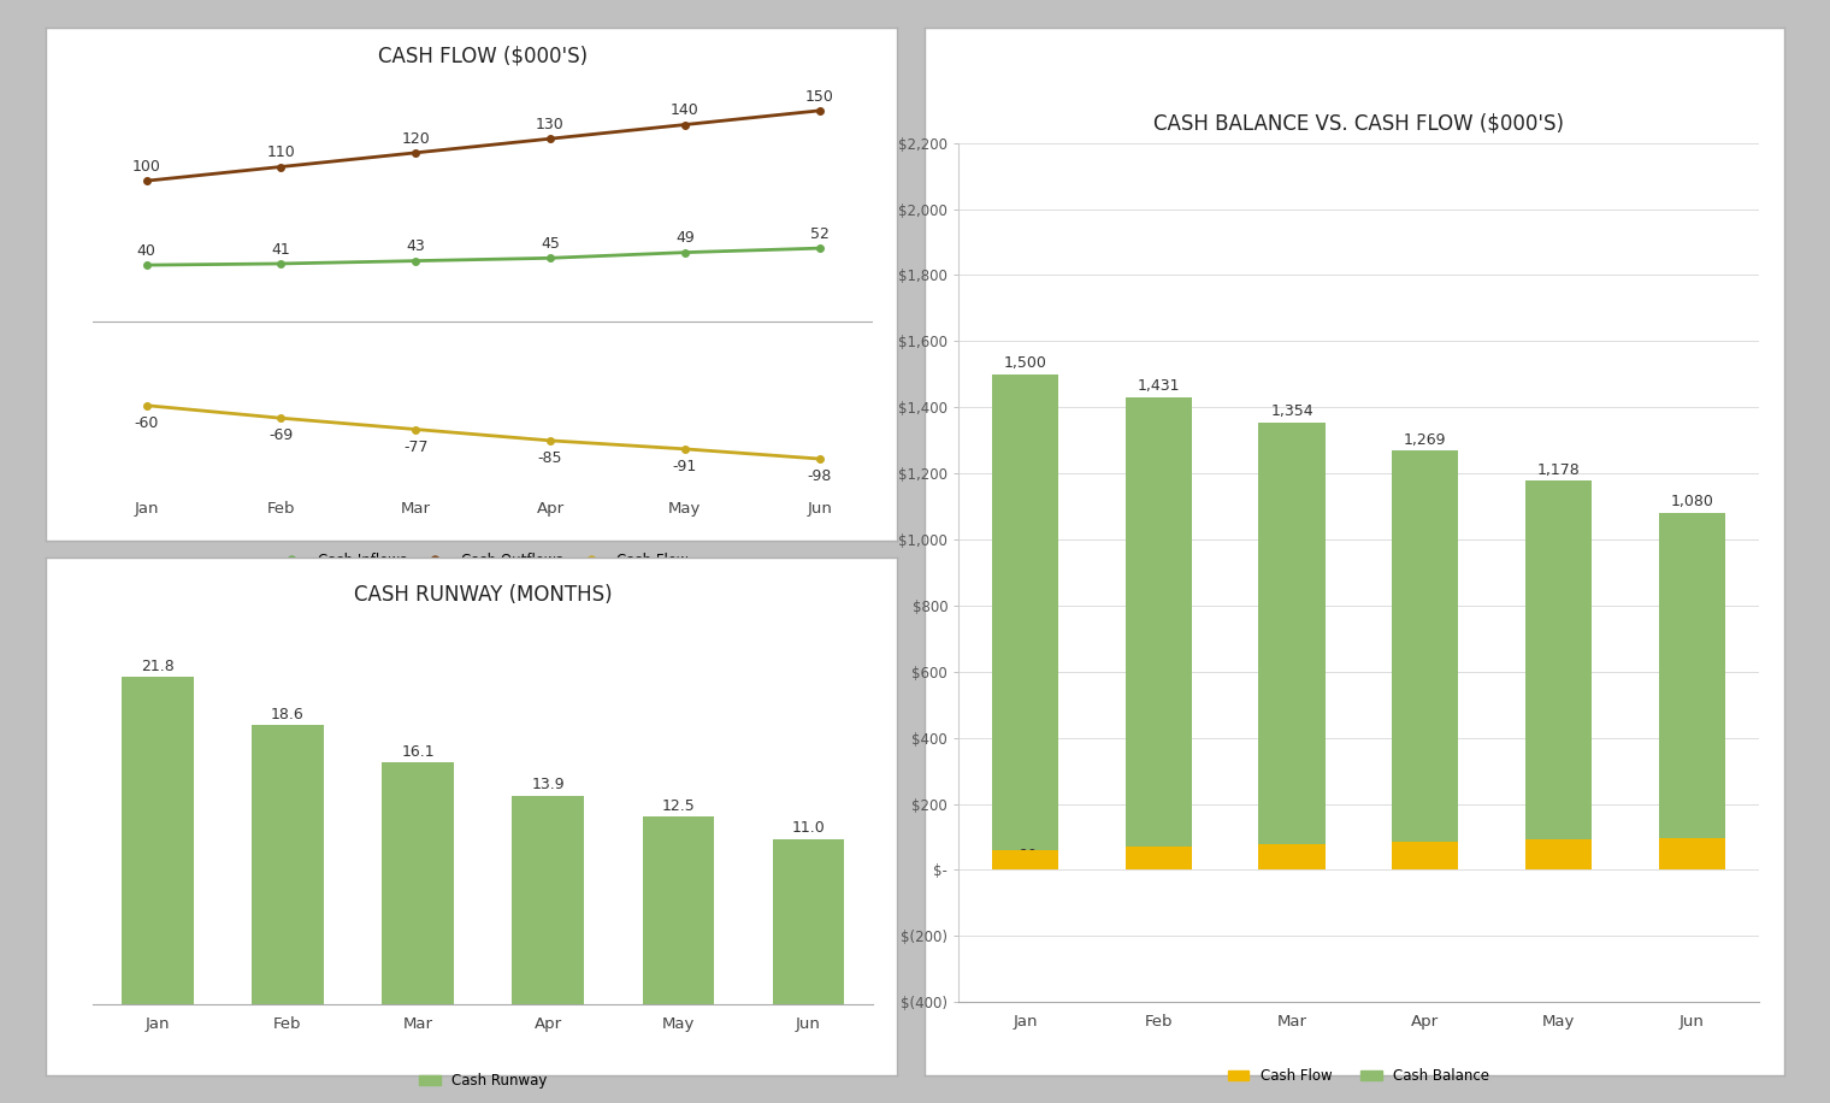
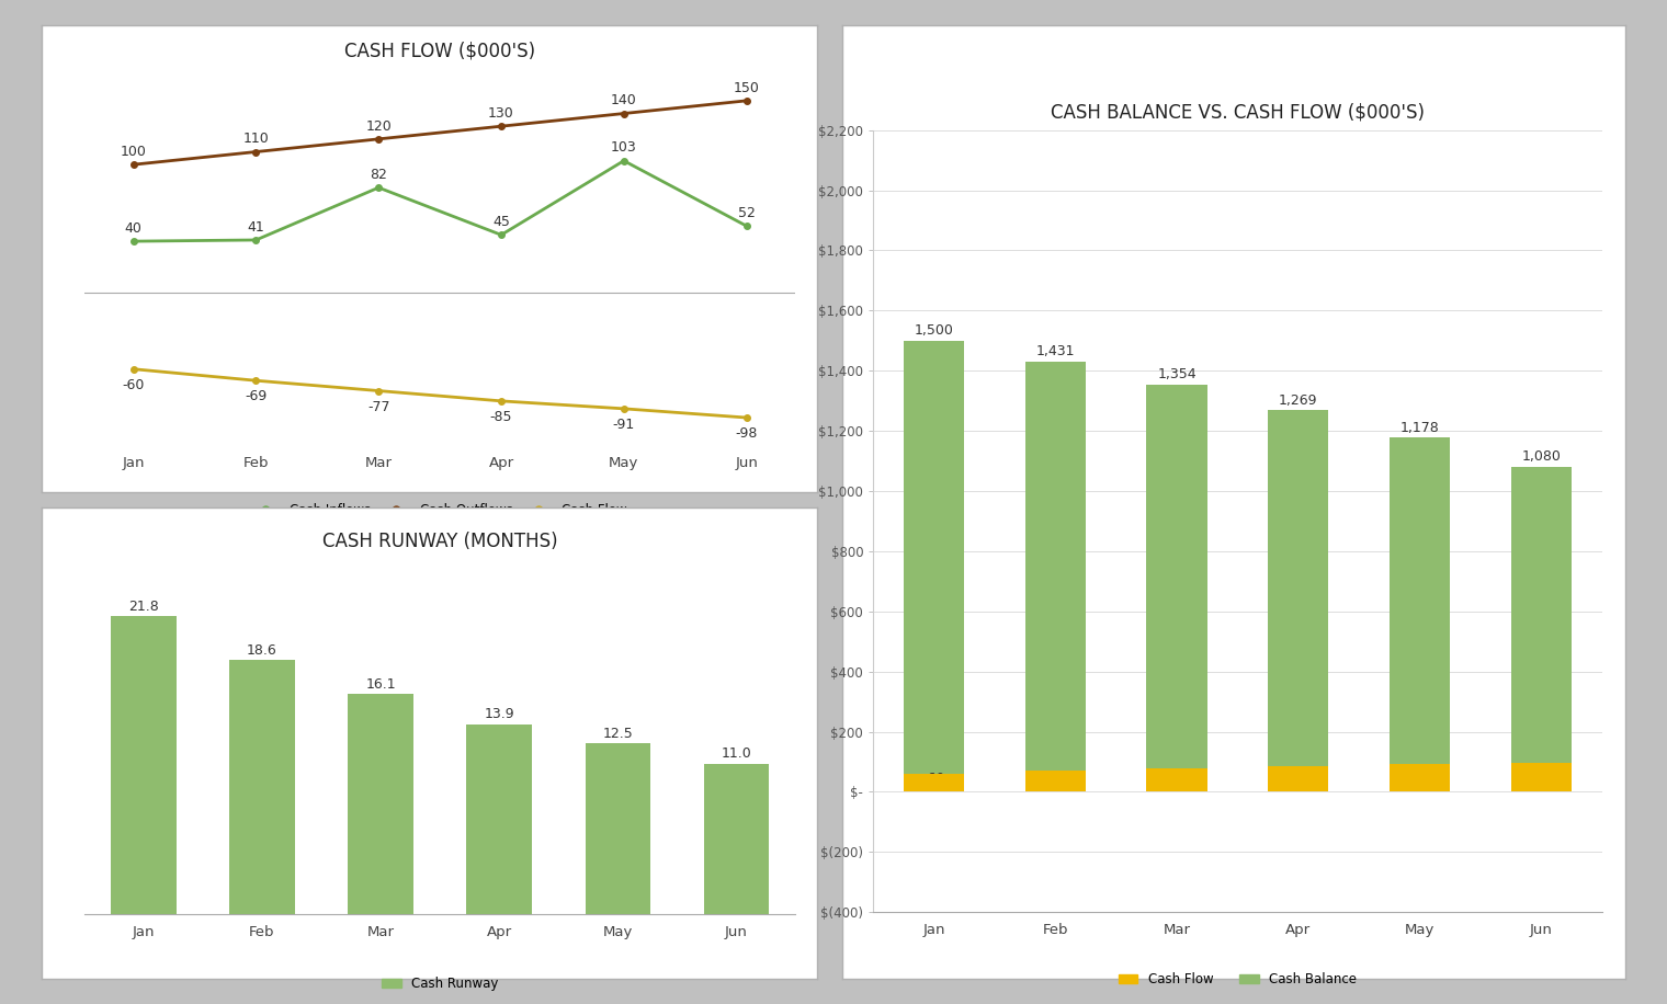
CASH FLOW ($000'S)/Cash Inflows/Mar: 43 -> 82
CASH FLOW ($000'S)/Cash Inflows/May: 49 -> 103
